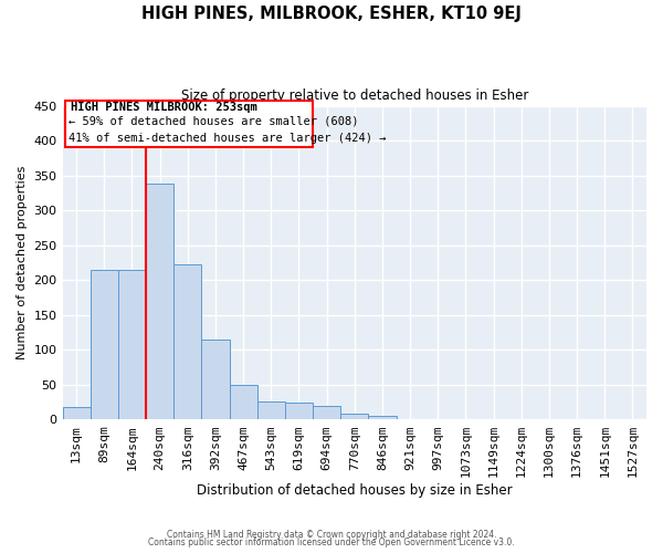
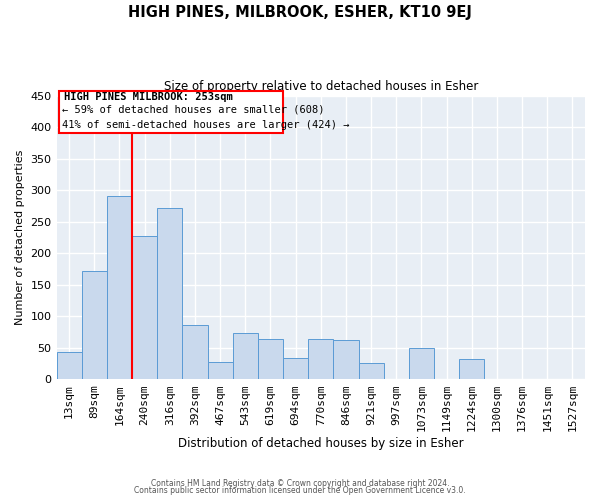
13sqm: 18 -> 44
89sqm: 215 -> 172
164sqm: 215 -> 290
240sqm: 338 -> 228
316sqm: 222 -> 272
392sqm: 115 -> 86
467sqm: 50 -> 28
543sqm: 26 -> 74
619sqm: 25 -> 64
694sqm: 19 -> 34
770sqm: 8 -> 64
846sqm: 5 -> 62
921sqm: 1 -> 26
1073sqm: 1 -> 50
1224sqm: 1 -> 32
